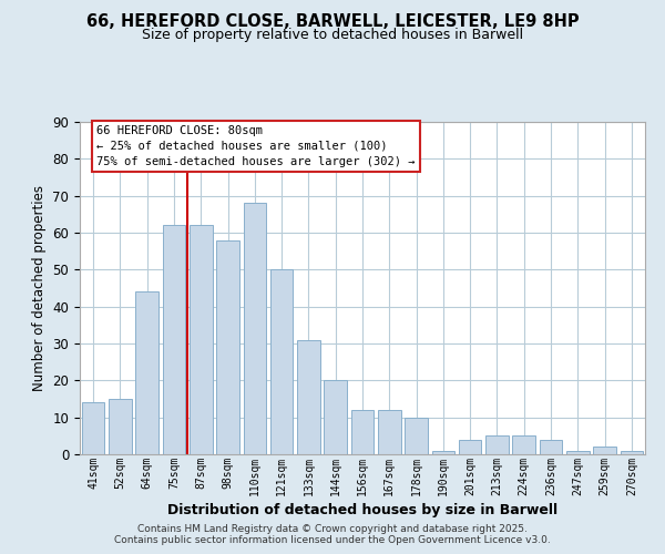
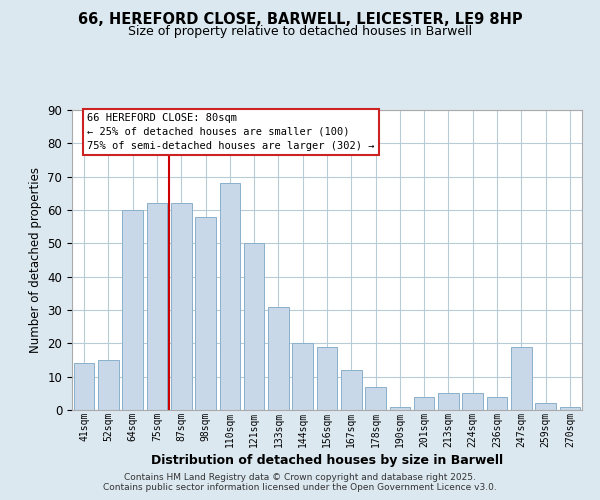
64sqm: 44 -> 60
156sqm: 12 -> 19
178sqm: 10 -> 7
247sqm: 1 -> 19
